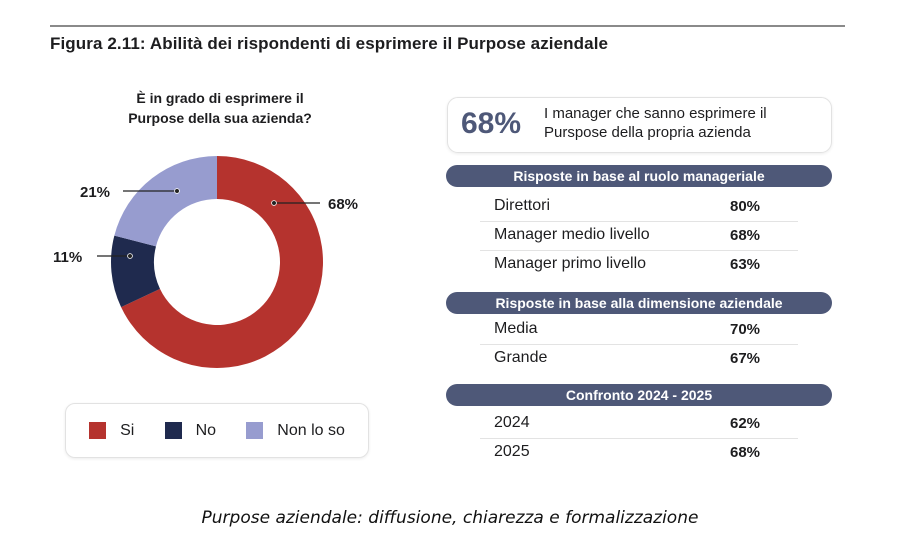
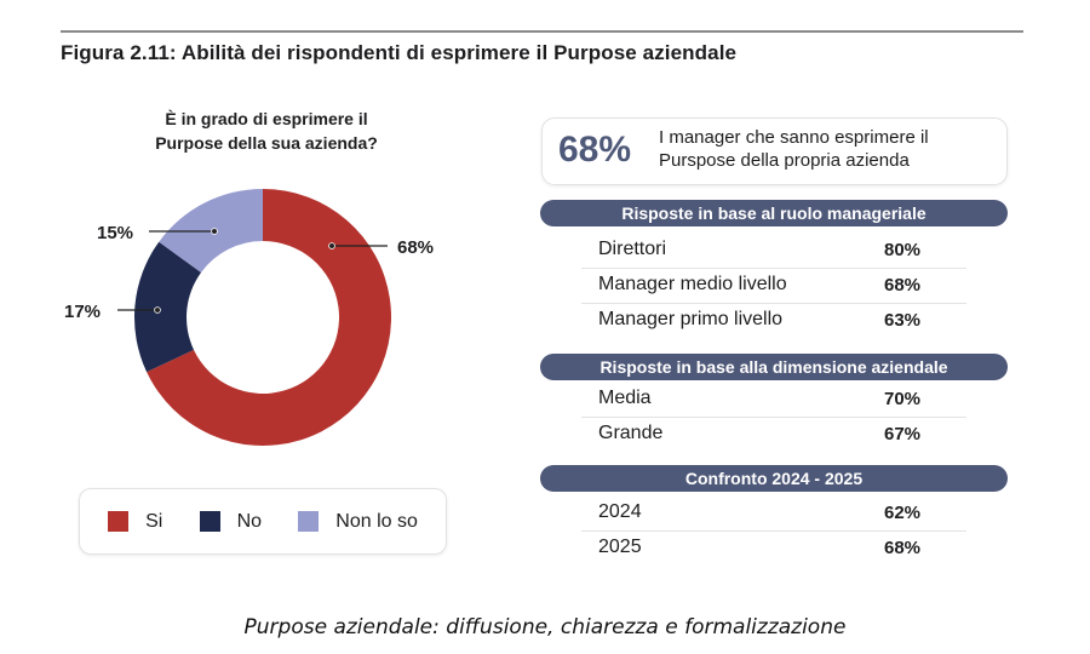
No: 11% -> 17%
Non lo so: 21% -> 15%
